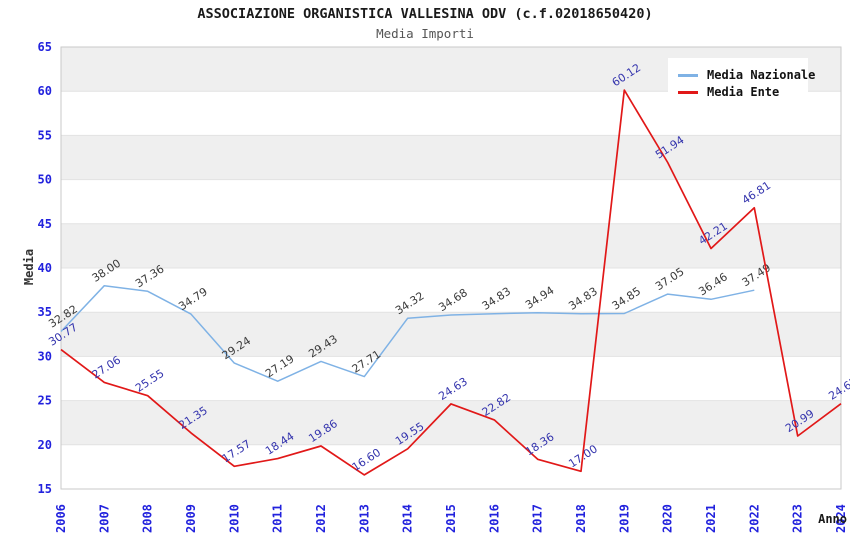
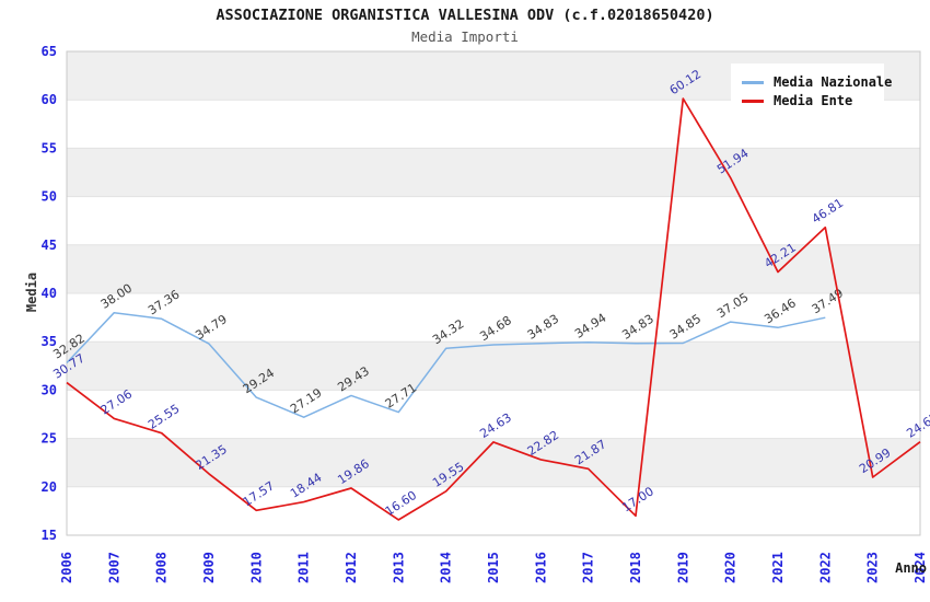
Media Ente/2017: 18.36 -> 21.87
